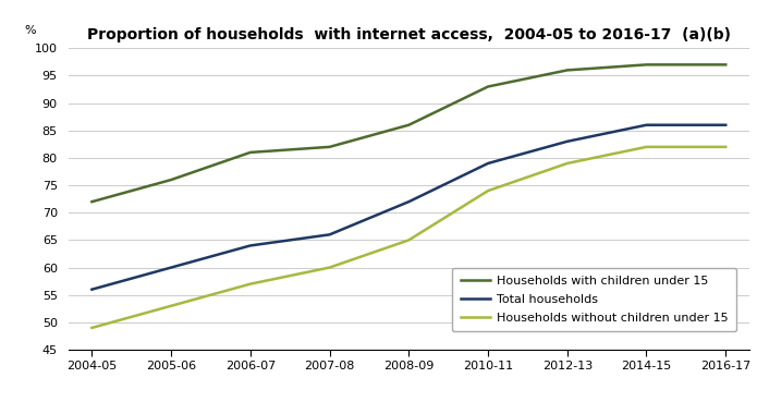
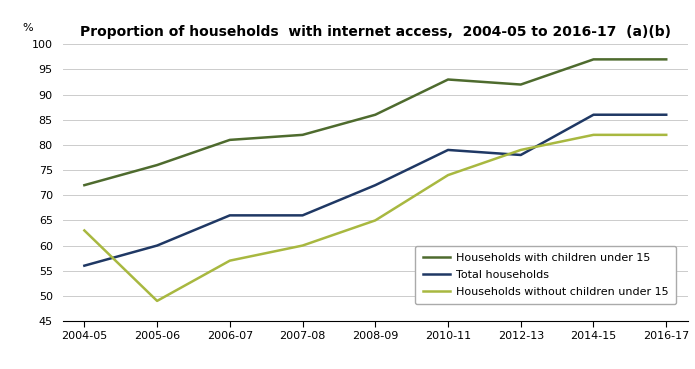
Households without children under 15/2004-05: 49 -> 63
Households without children under 15/2005-06: 53 -> 49
Total households/2006-07: 64 -> 66
Households with children under 15/2012-13: 96 -> 92
Total households/2012-13: 83 -> 78
